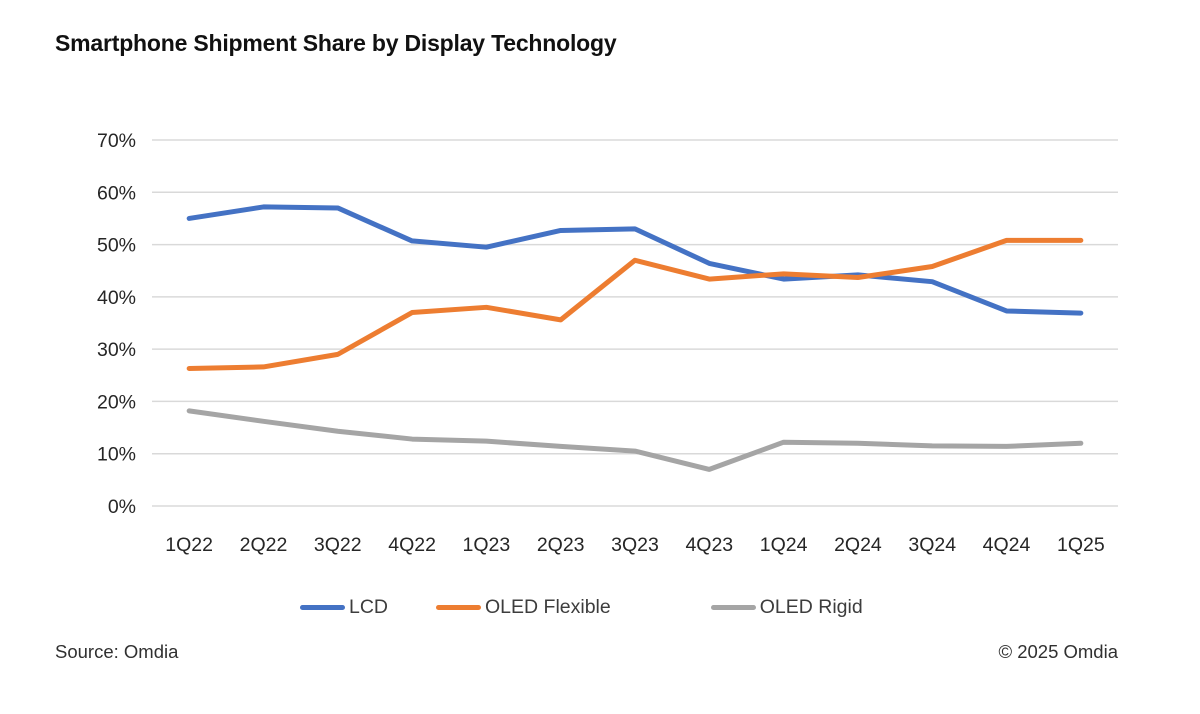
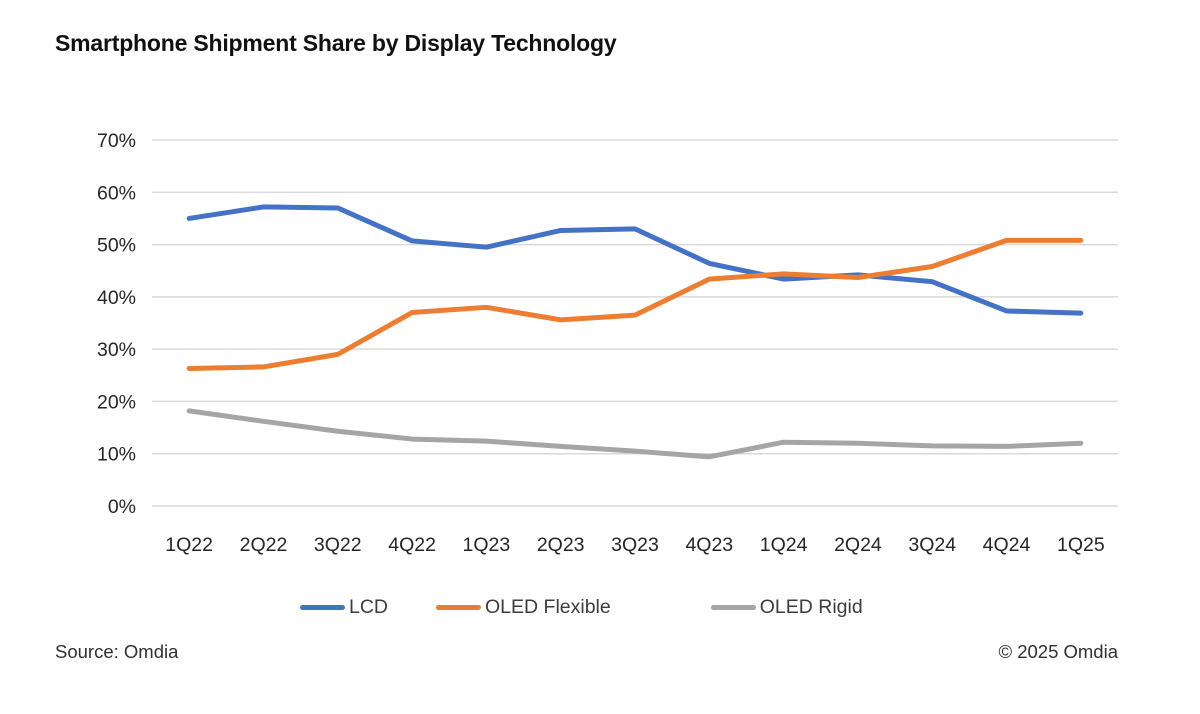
OLED Flexible/3Q23: 47% -> 36%
OLED Rigid/4Q23: 7% -> 9%
